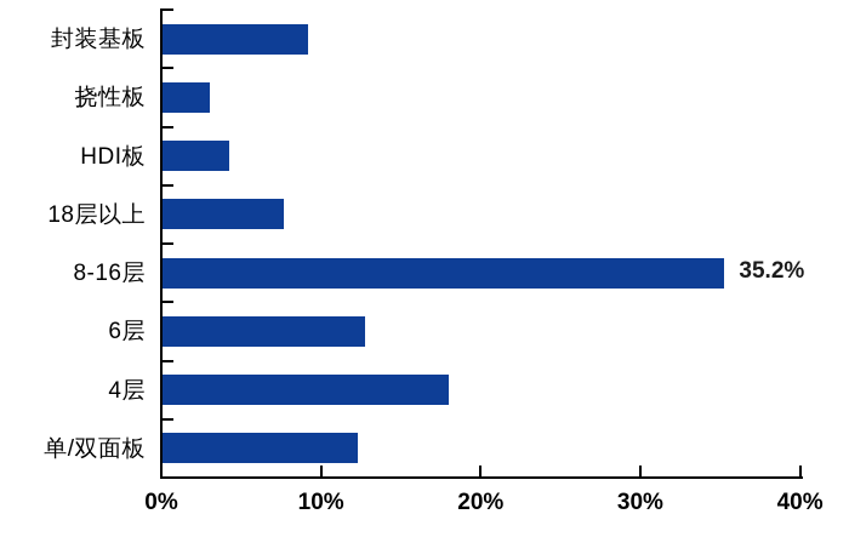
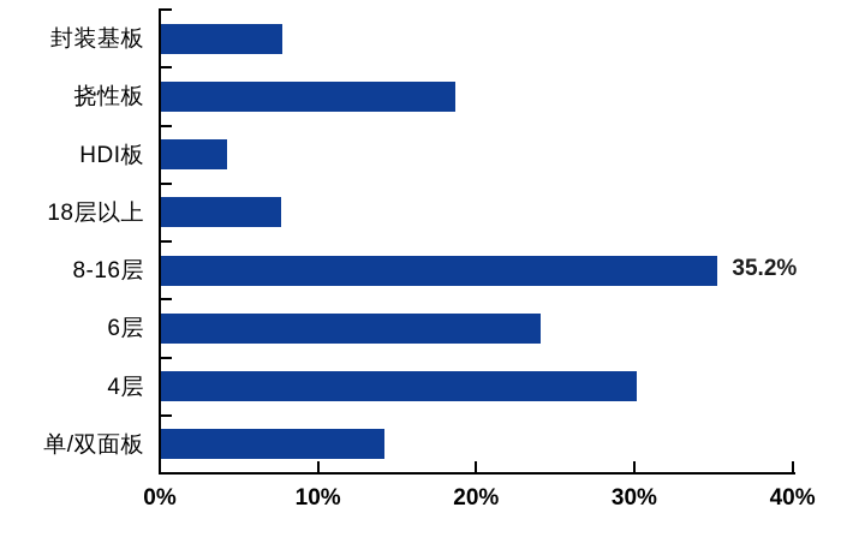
封装基板: 9.1% -> 7.7%
挠性板: 3.0% -> 18.6%
6层: 12.7% -> 24.0%
4层: 17.9% -> 30.1%
单/双面板: 12.2% -> 14.1%
